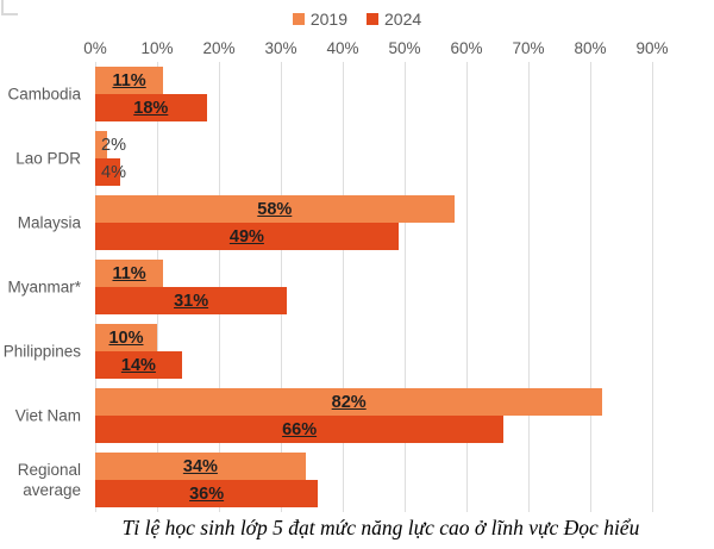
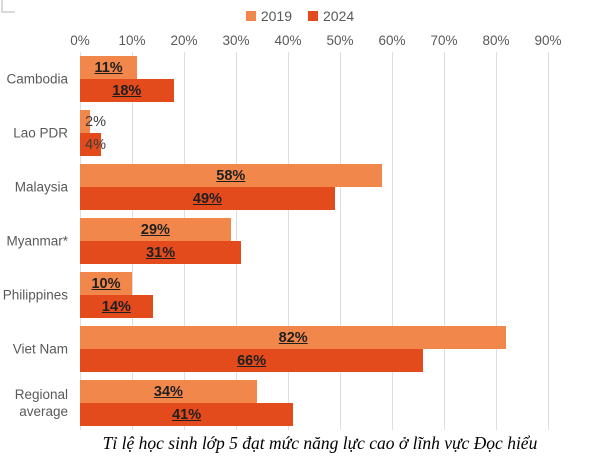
2019/Myanmar*: 11% -> 29%
2024/Regional average: 36% -> 41%
